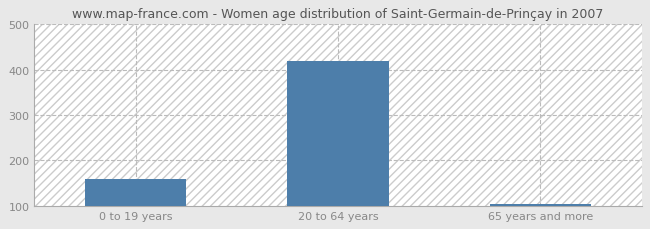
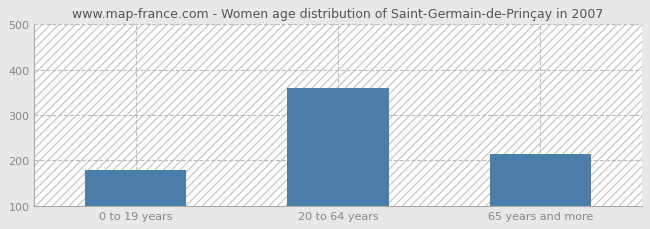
0 to 19 years: 160 -> 180
20 to 64 years: 418 -> 360
65 years and more: 103 -> 215
